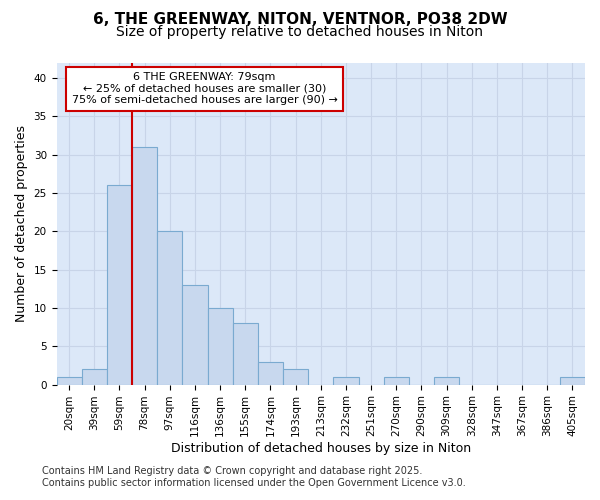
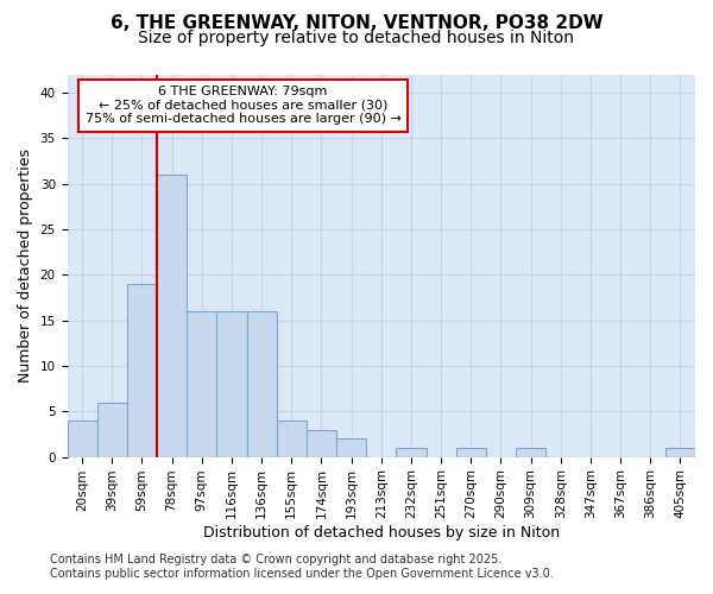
20sqm: 1 -> 4
39sqm: 2 -> 6
59sqm: 26 -> 19
97sqm: 20 -> 16
116sqm: 13 -> 16
136sqm: 10 -> 16
155sqm: 8 -> 4
